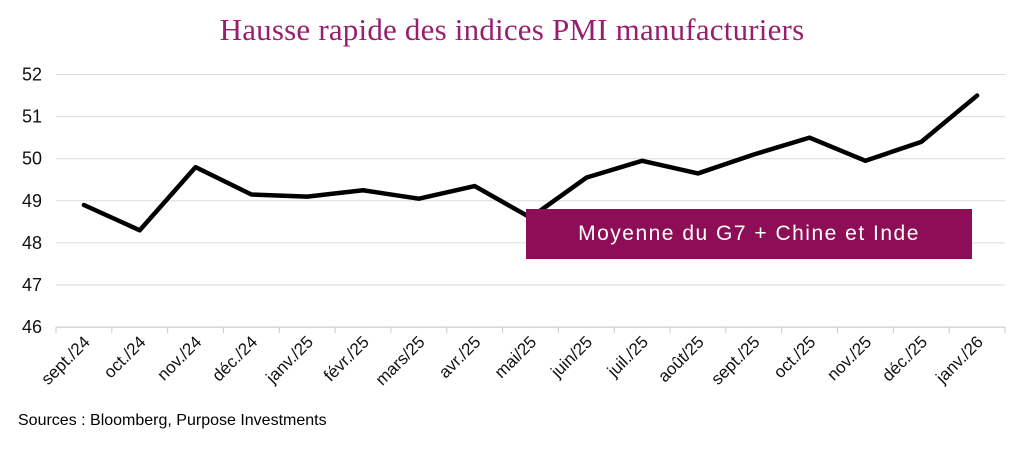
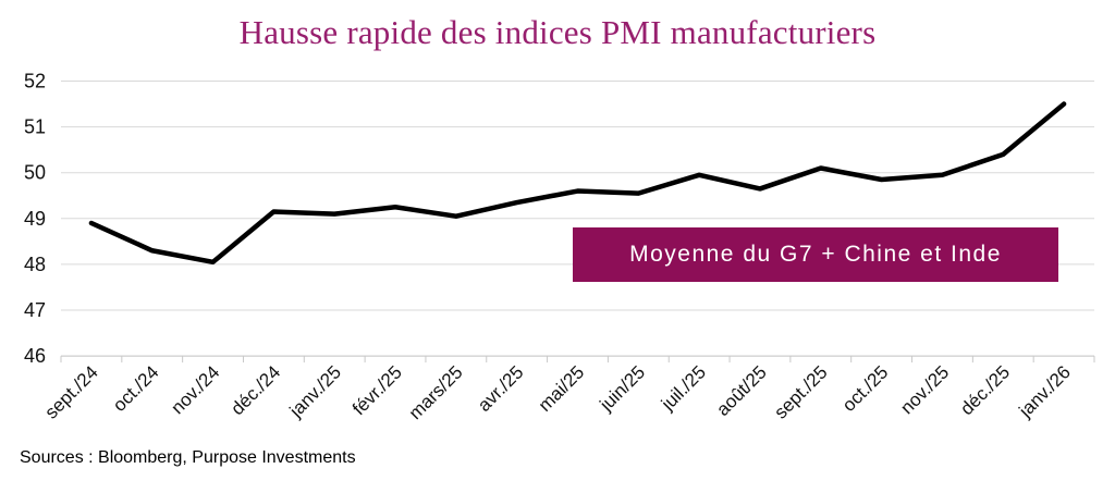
nov./24: 49.8 -> 48.0
mai/25: 48.6 -> 49.6
oct./25: 50.5 -> 49.9
